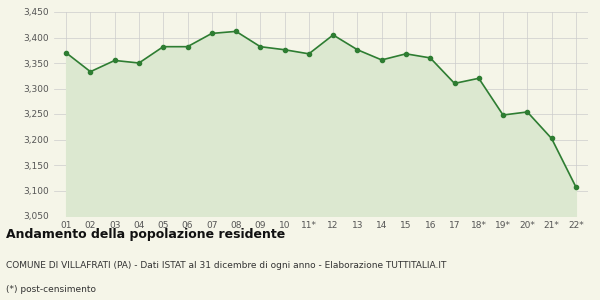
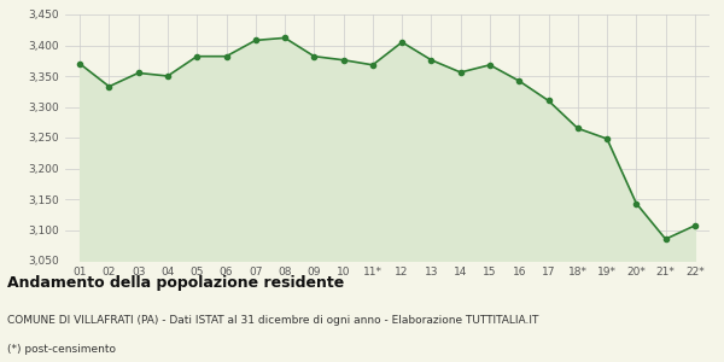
16: 3,360 -> 3,342
18*: 3,320 -> 3,265
20*: 3,254 -> 3,143
21*: 3,202 -> 3,085
